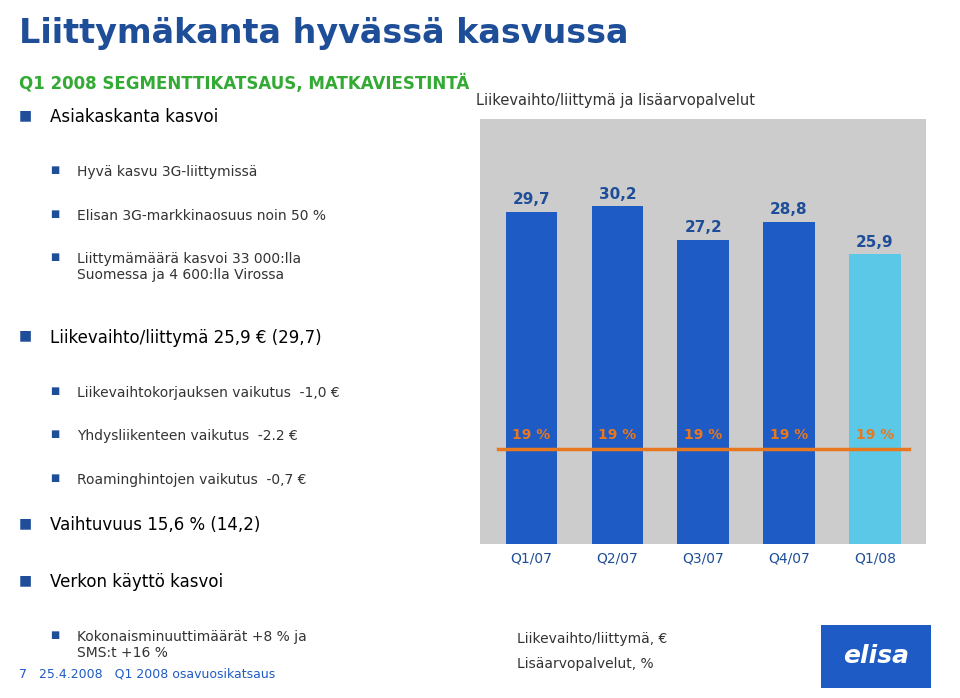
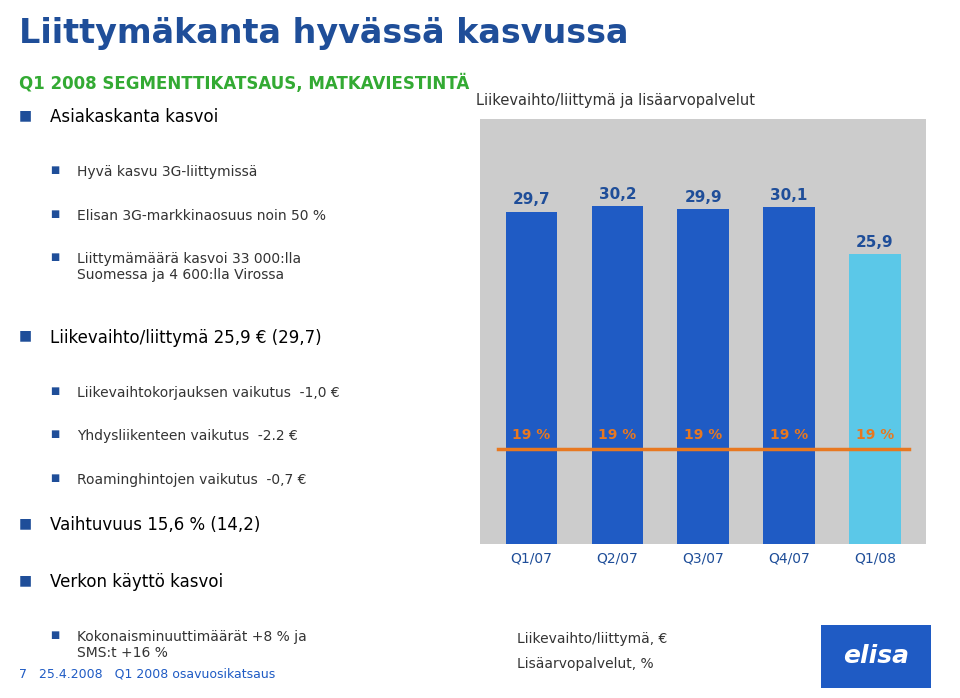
Q3/07: 27,2 -> 29,9
Q4/07: 28,8 -> 30,1
